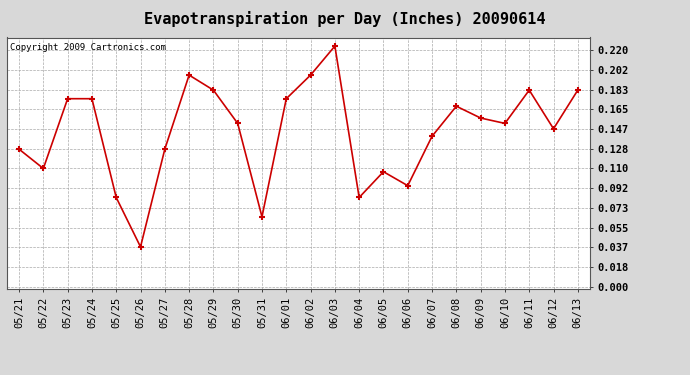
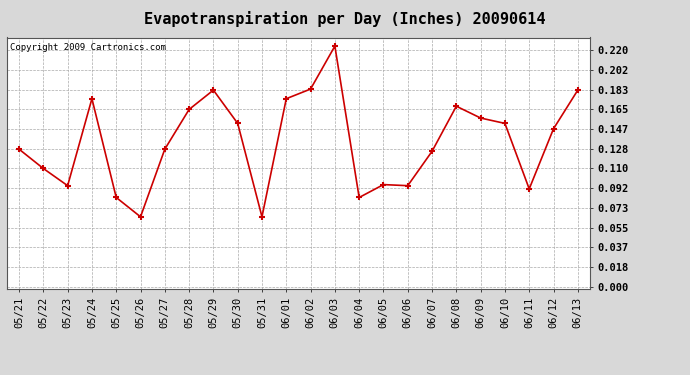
05/23: 0.175 -> 0.094
05/26: 0.037 -> 0.065
05/28: 0.197 -> 0.165
06/02: 0.197 -> 0.184
06/05: 0.107 -> 0.095
06/07: 0.140 -> 0.126
06/11: 0.183 -> 0.091
